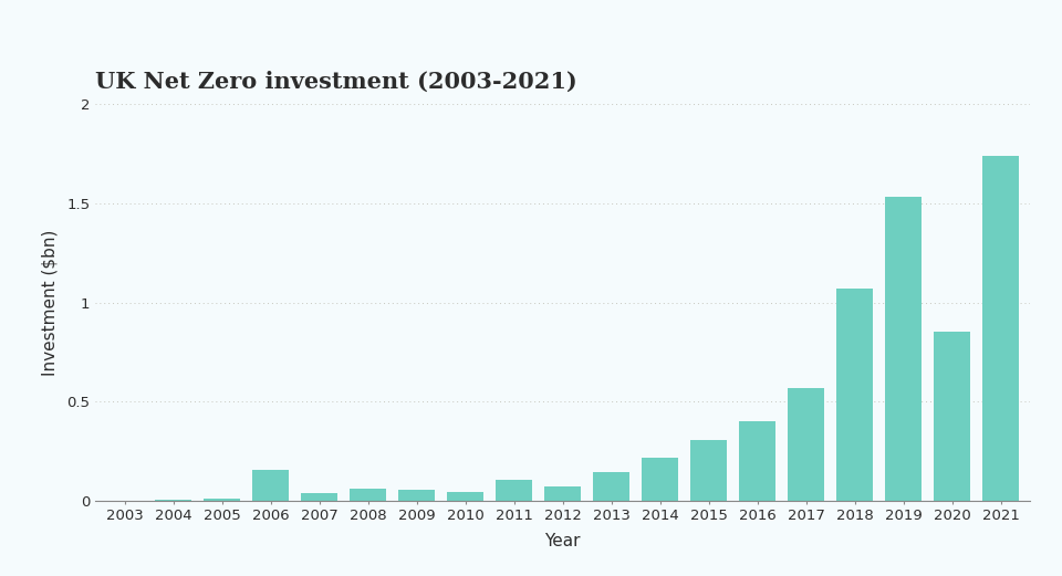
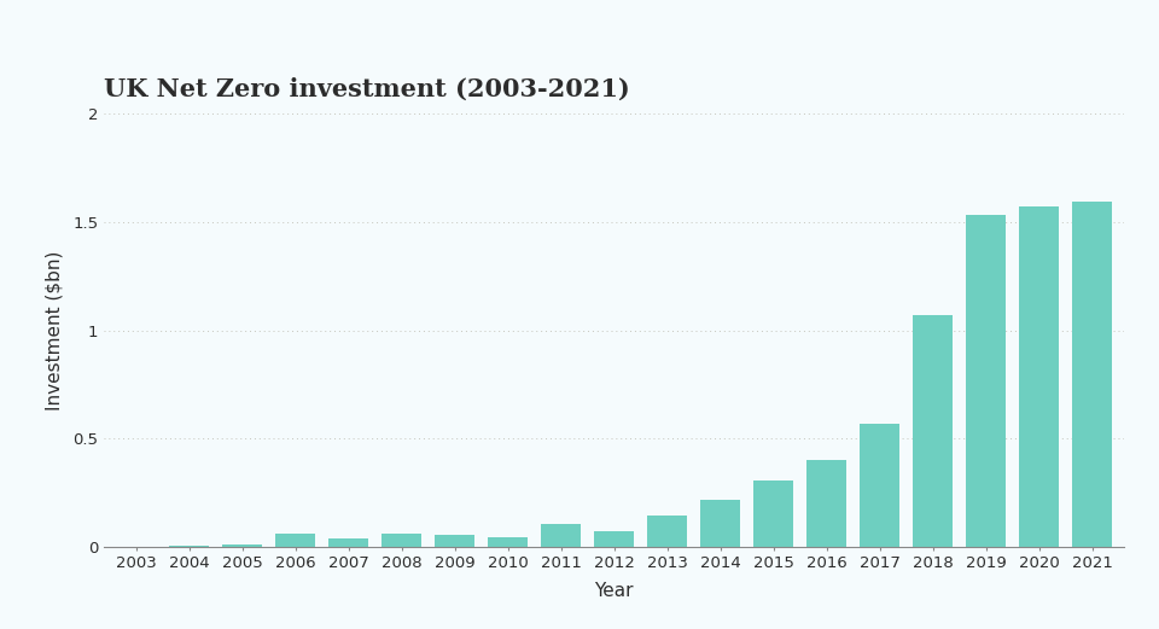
2006: 0.16 -> 0.07
2020: 0.85 -> 1.57
2021: 1.74 -> 1.59
